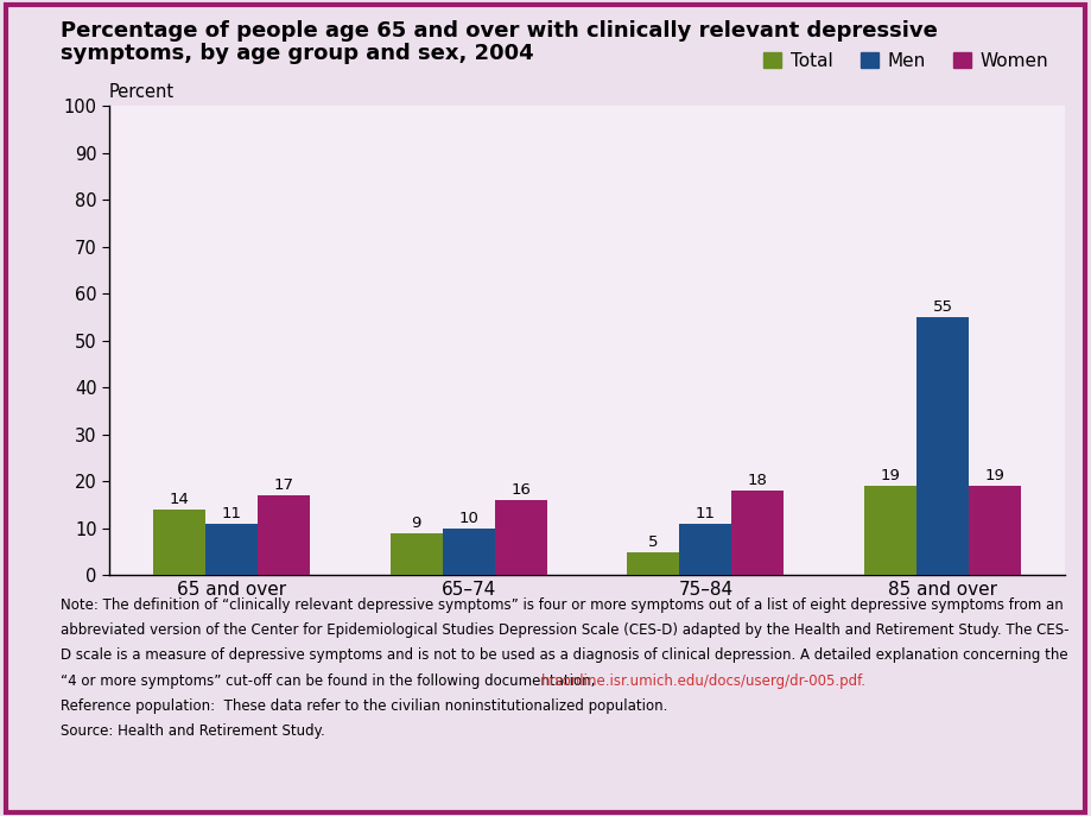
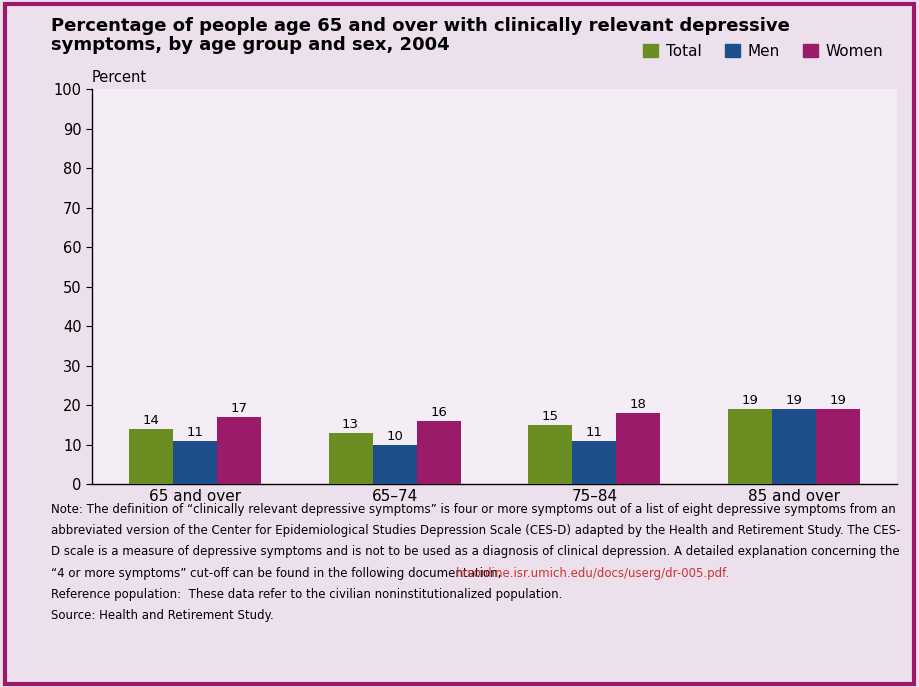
Total/65–74: 9 -> 13
Total/75–84: 5 -> 15
Men/85 and over: 55 -> 19
